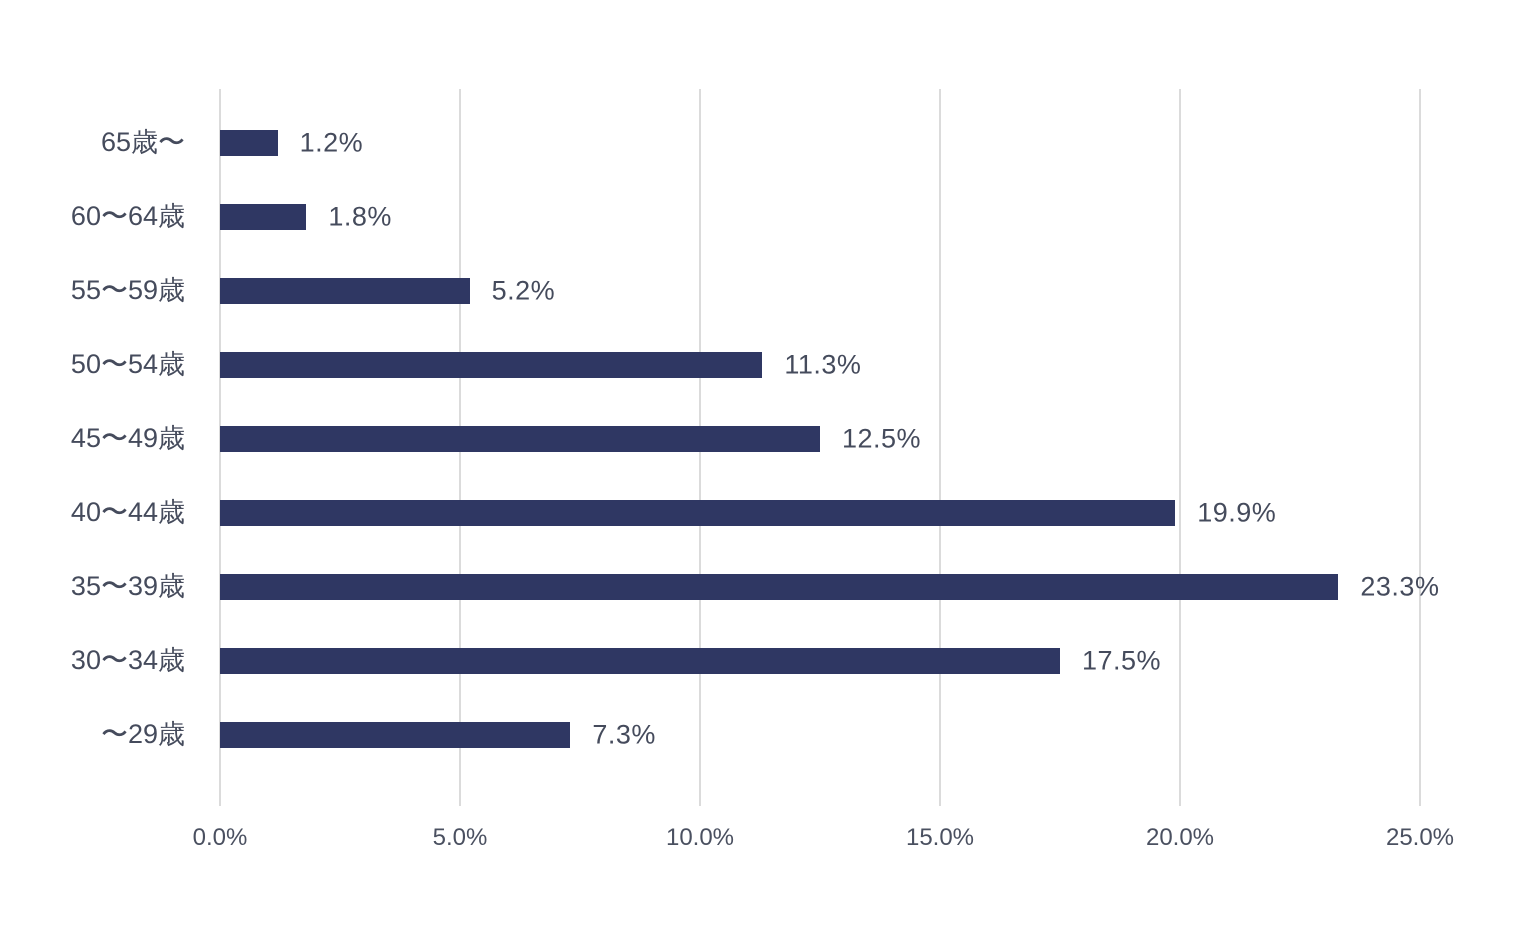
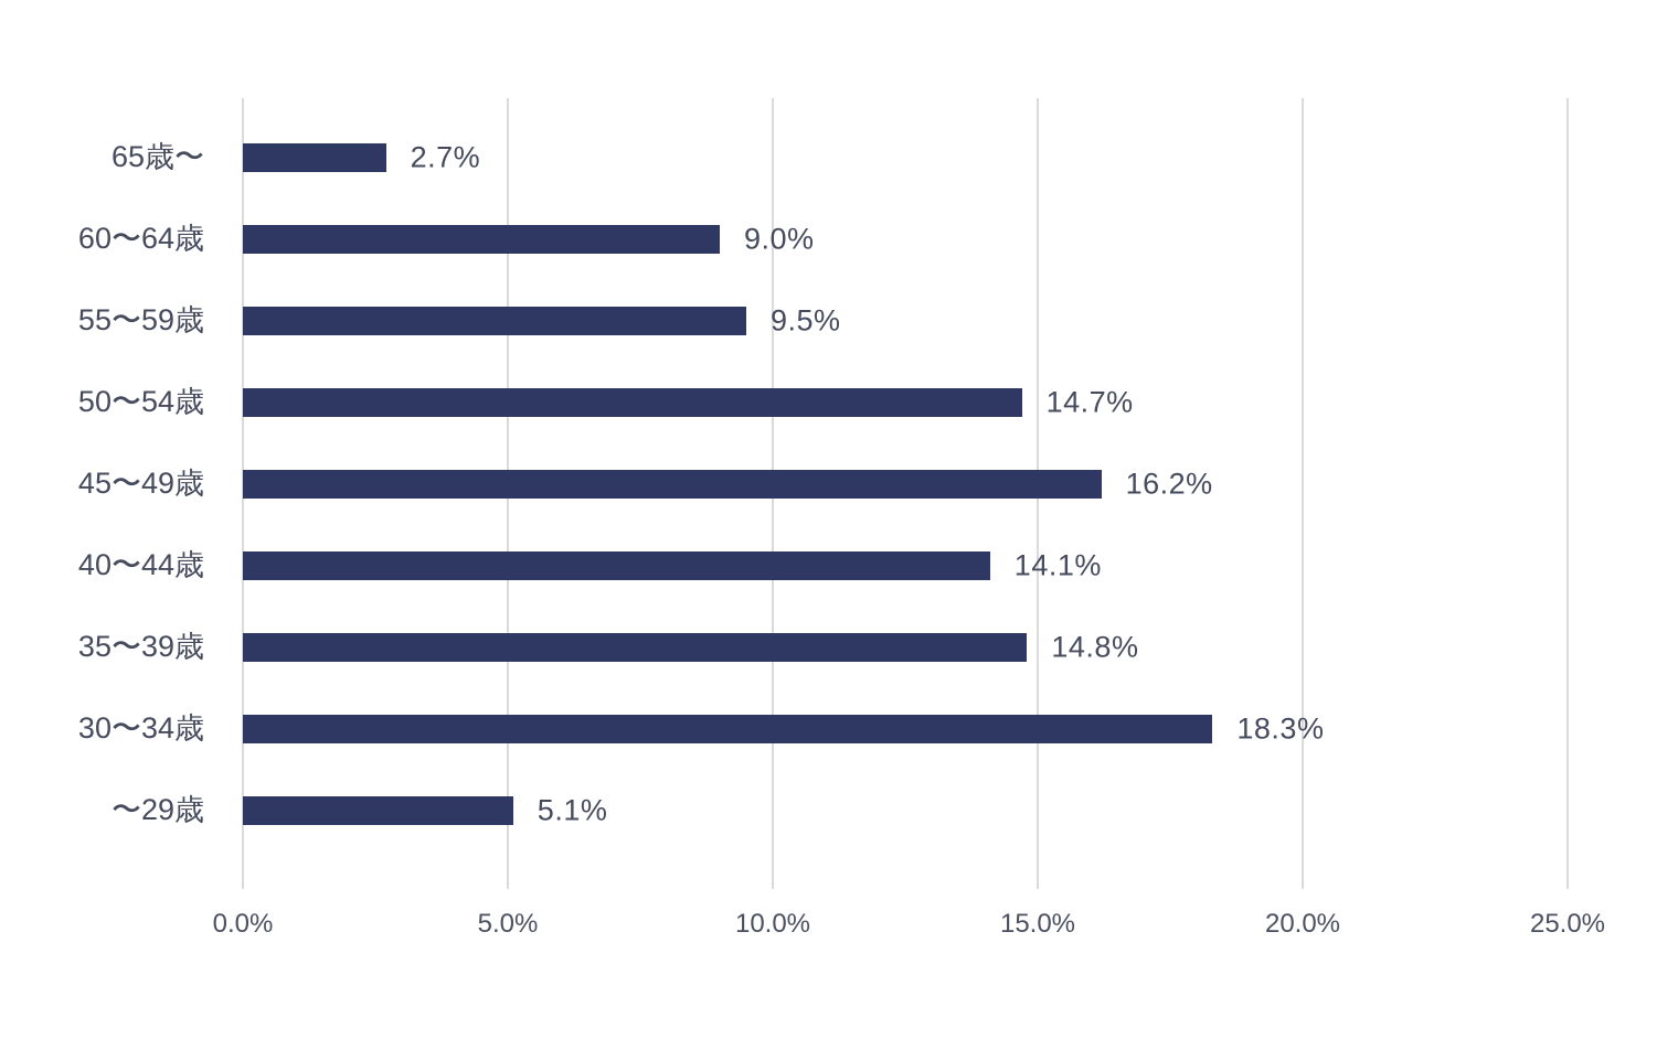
65歳〜: 1.2% -> 2.7%
60〜64歳: 1.8% -> 9.0%
55〜59歳: 5.2% -> 9.5%
50〜54歳: 11.3% -> 14.7%
45〜49歳: 12.5% -> 16.2%
40〜44歳: 19.9% -> 14.1%
35〜39歳: 23.3% -> 14.8%
30〜34歳: 17.5% -> 18.3%
〜29歳: 7.3% -> 5.1%
